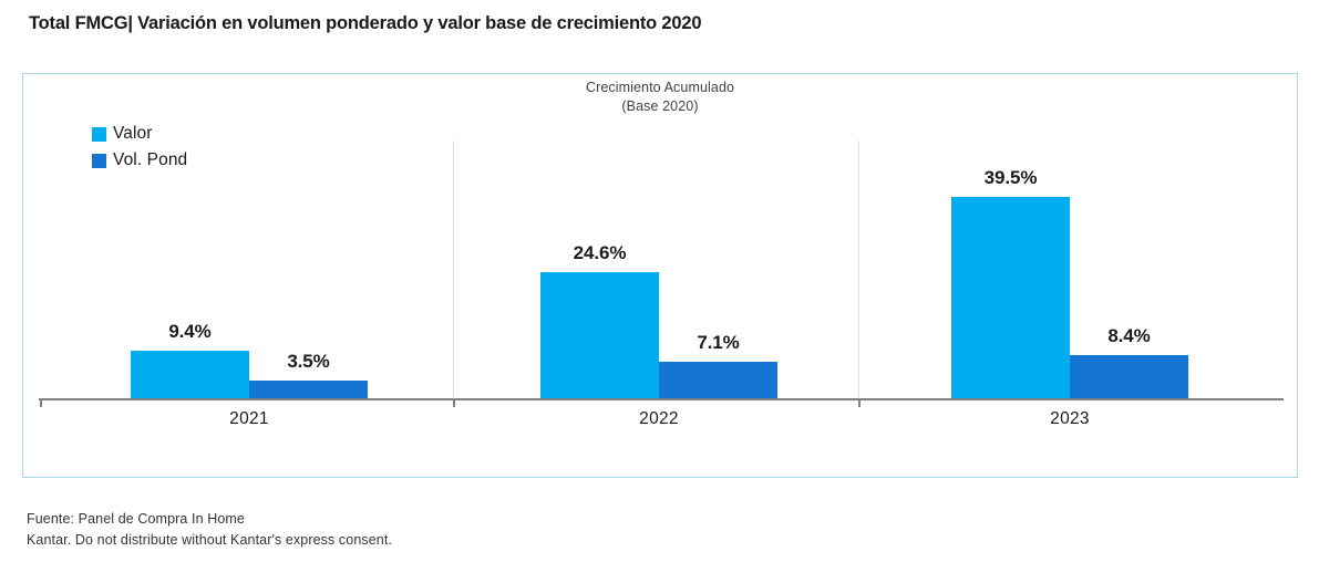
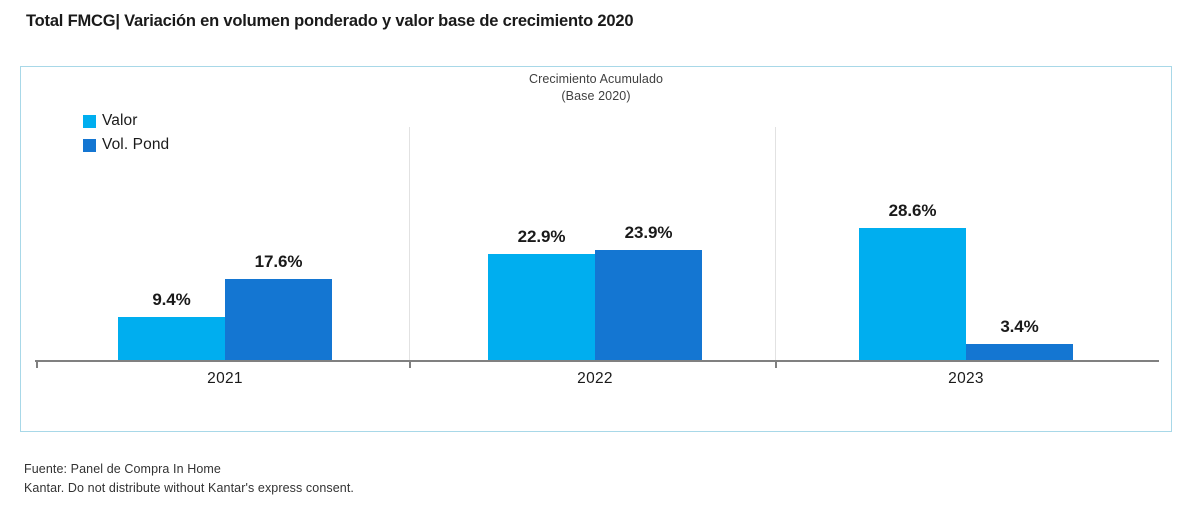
Vol. Pond/2021: 3.5% -> 17.6%
Valor/2022: 24.6% -> 22.9%
Vol. Pond/2022: 7.1% -> 23.9%
Valor/2023: 39.5% -> 28.6%
Vol. Pond/2023: 8.4% -> 3.4%
